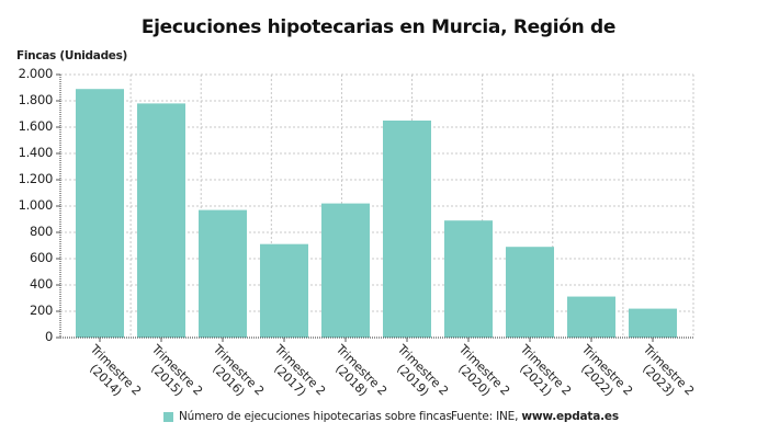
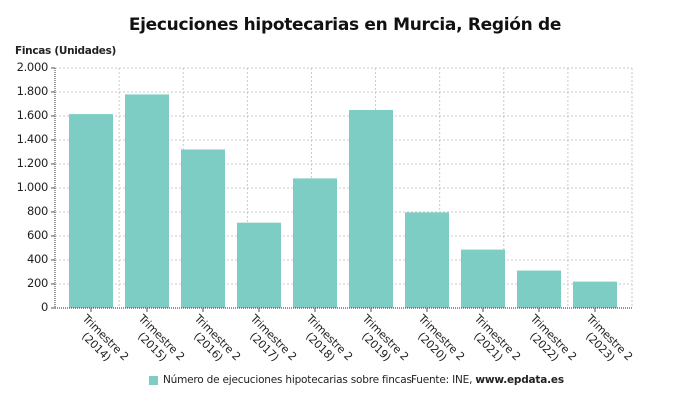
Trimestre 2 (2014): 1890 -> 1620
Trimestre 2 (2016): 970 -> 1320
Trimestre 2 (2018): 1020 -> 1080
Trimestre 2 (2020): 890 -> 800
Trimestre 2 (2021): 690 -> 490
